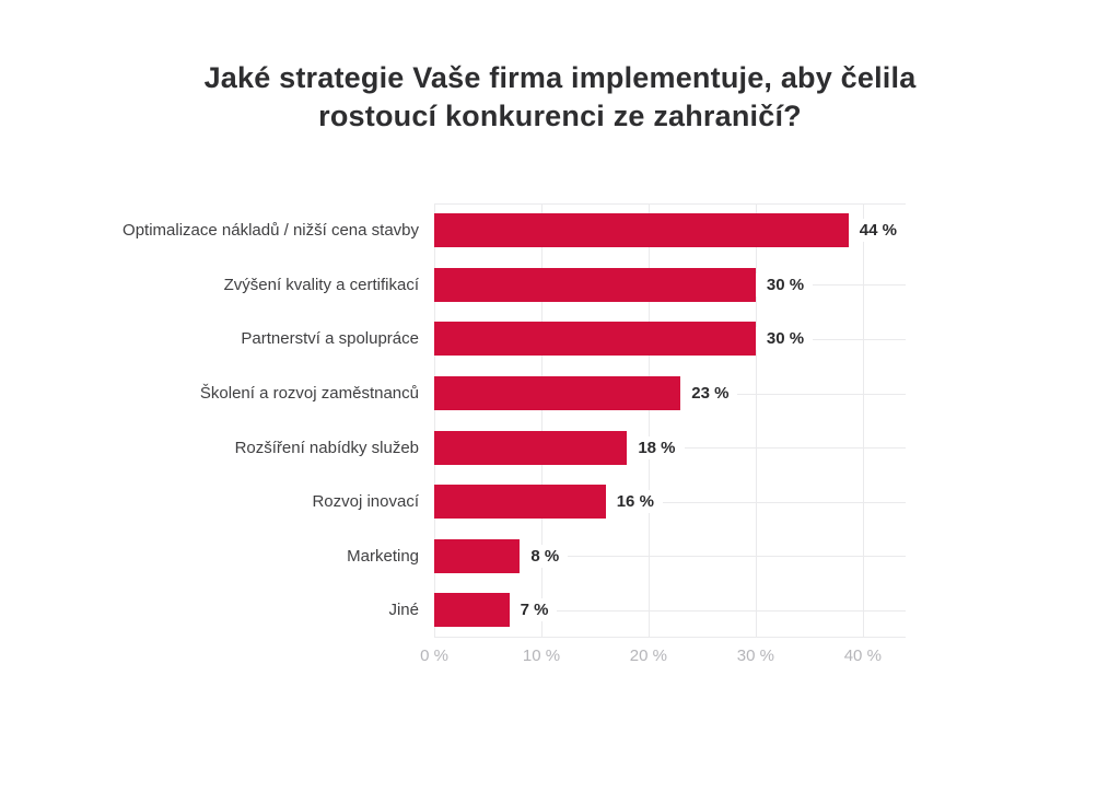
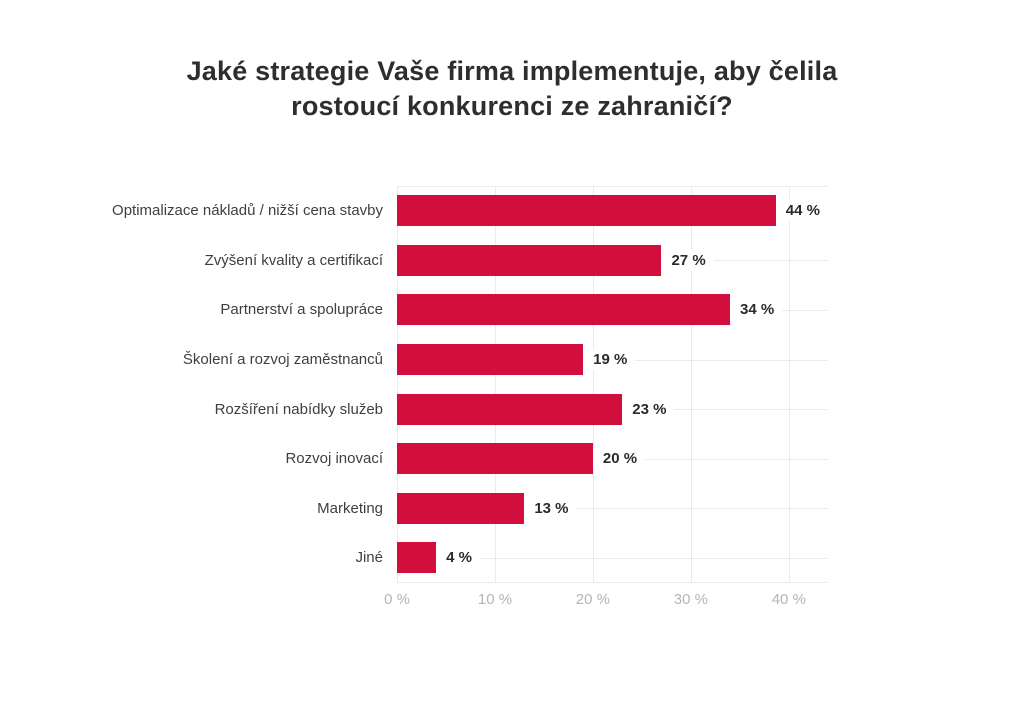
Zvýšení kvality a certifikací: 30 -> 27
Partnerství a spolupráce: 30 -> 34
Školení a rozvoj zaměstnanců: 23 -> 19
Rozšíření nabídky služeb: 18 -> 23
Rozvoj inovací: 16 -> 20
Marketing: 8 -> 13
Jiné: 7 -> 4
